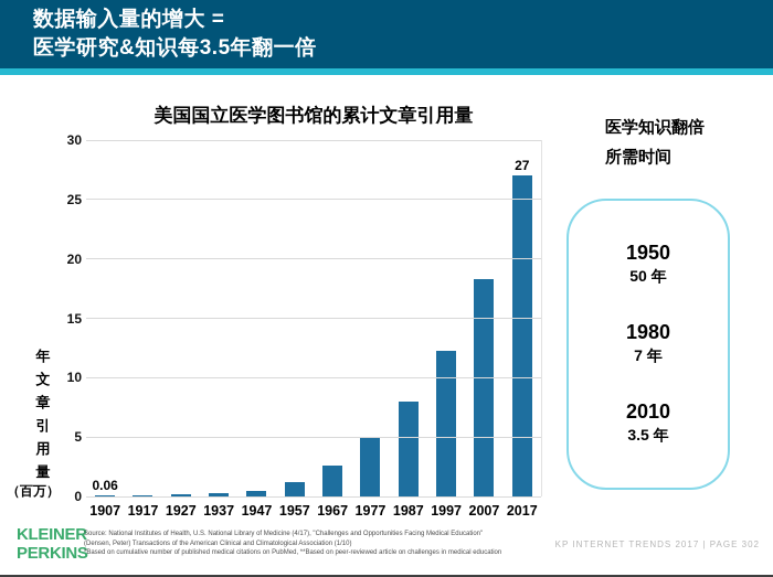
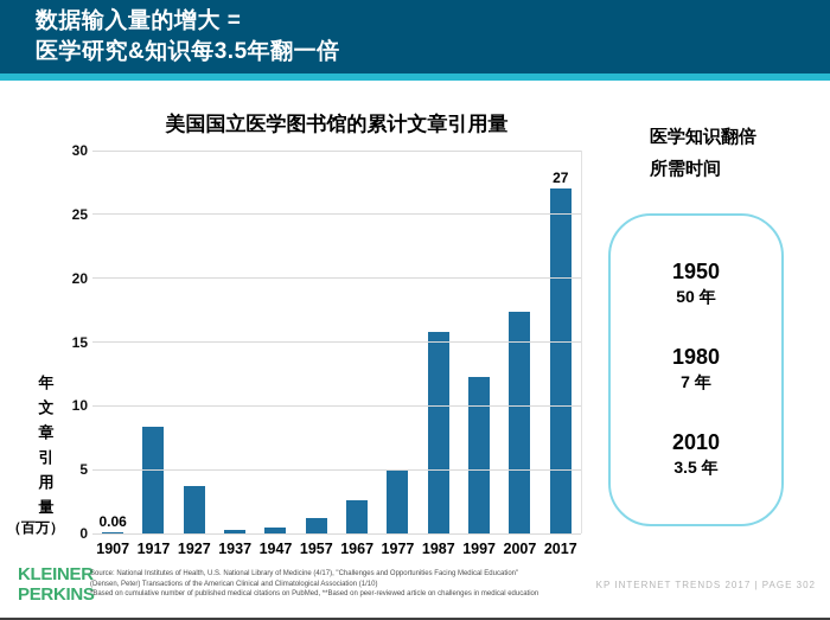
1917: 0.1 -> 8.4
1927: 0.2 -> 3.7
1987: 8.0 -> 15.8
2007: 18.3 -> 17.4
